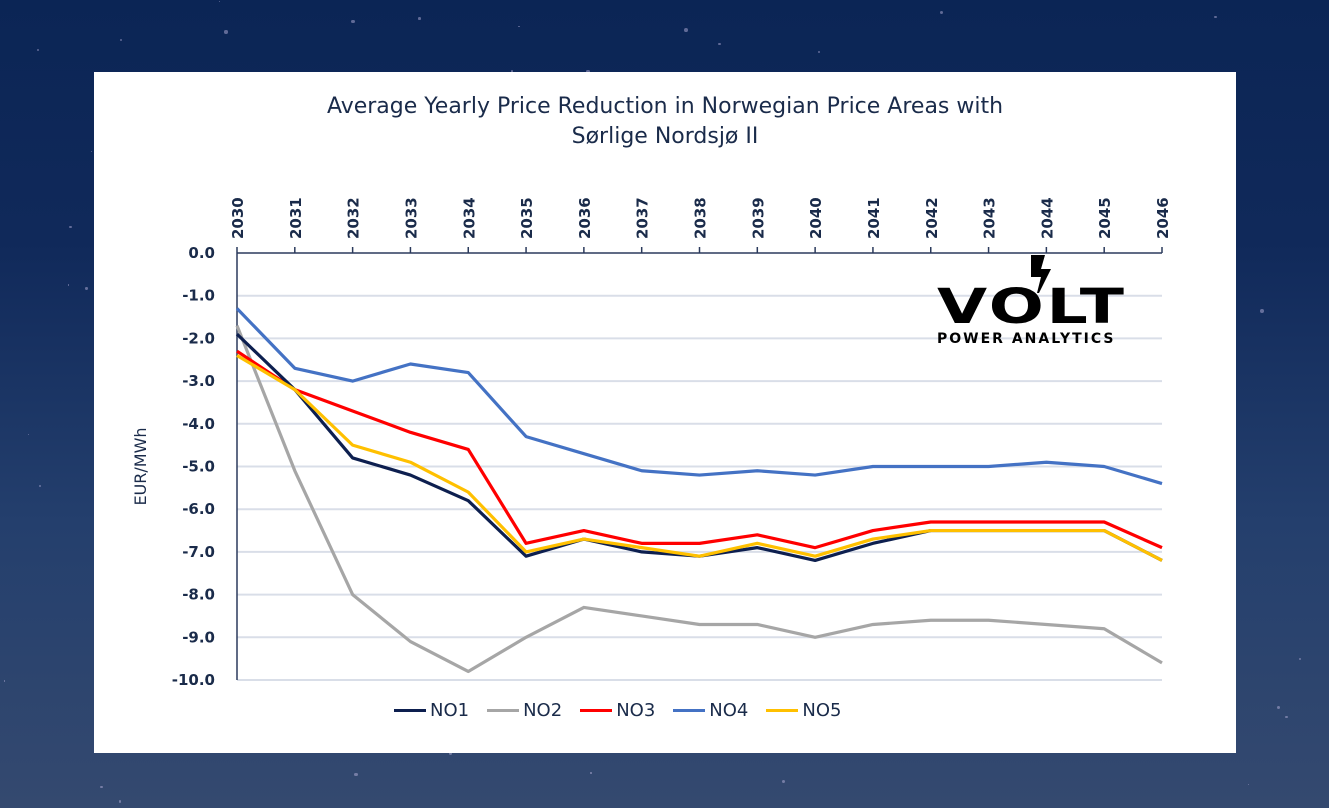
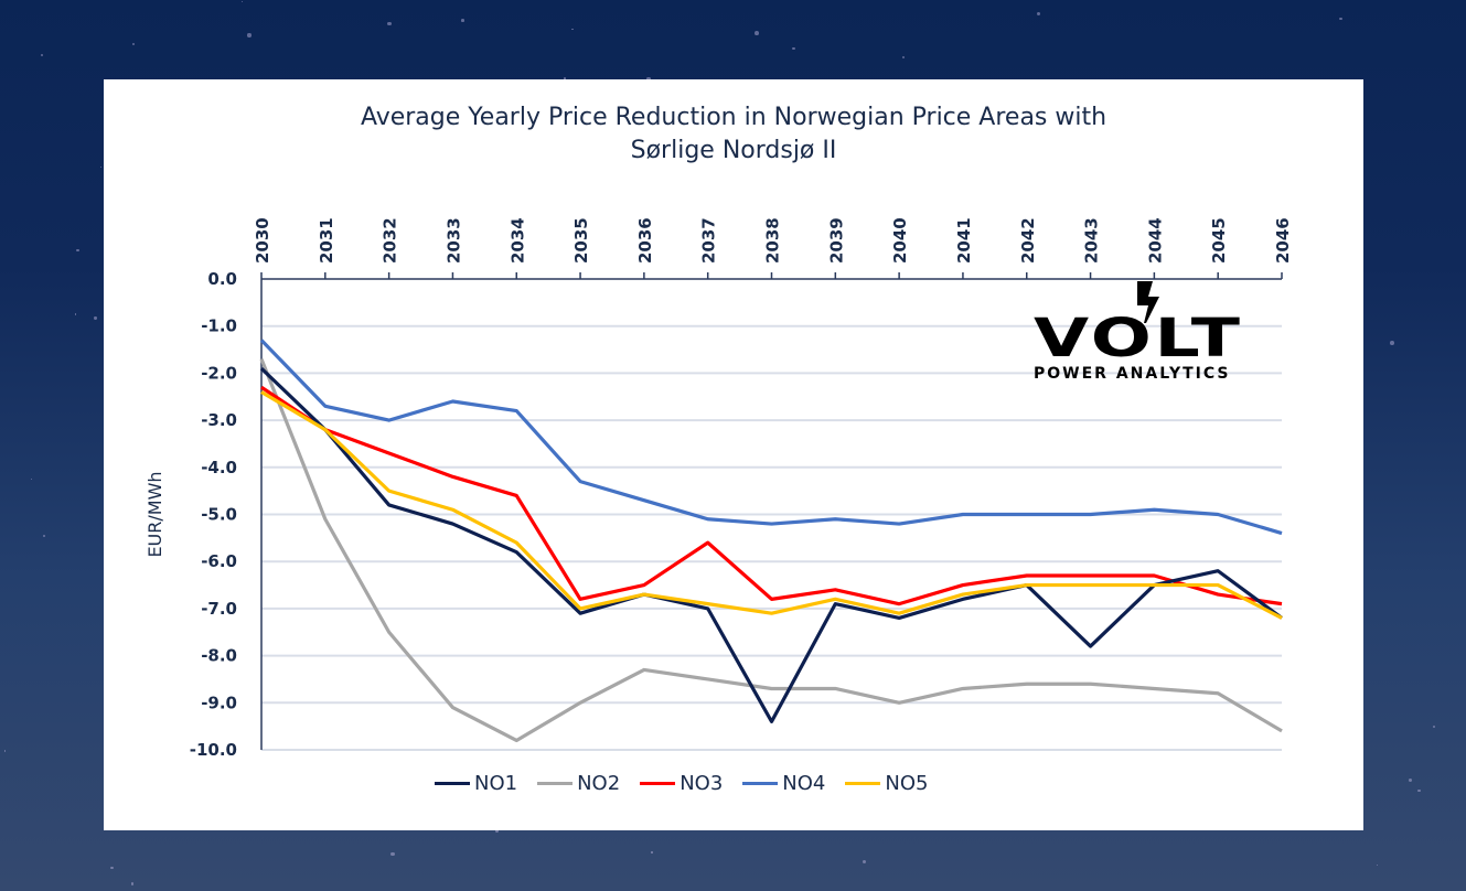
NO2/2032: -8.0 -> -7.5
NO3/2037: -6.8 -> -5.6
NO1/2038: -7.1 -> -9.4
NO1/2043: -6.5 -> -7.8
NO1/2045: -6.5 -> -6.2
NO3/2045: -6.3 -> -6.7
